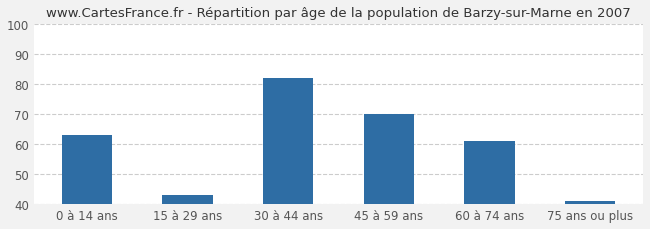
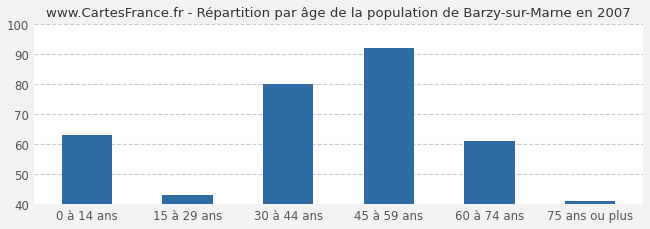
30 à 44 ans: 82 -> 80
45 à 59 ans: 70 -> 92
